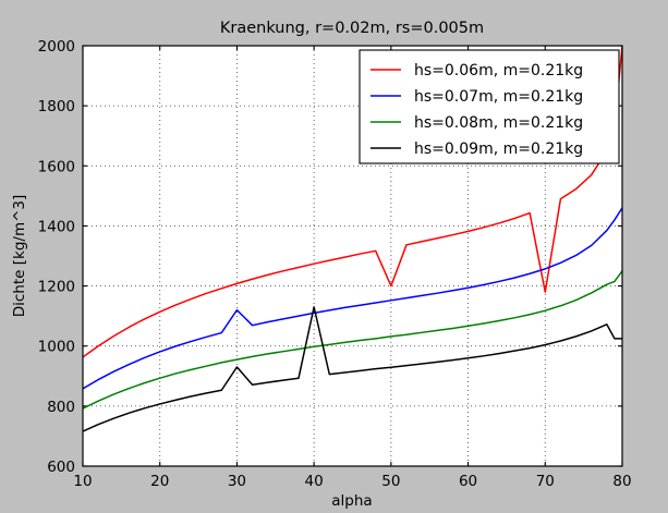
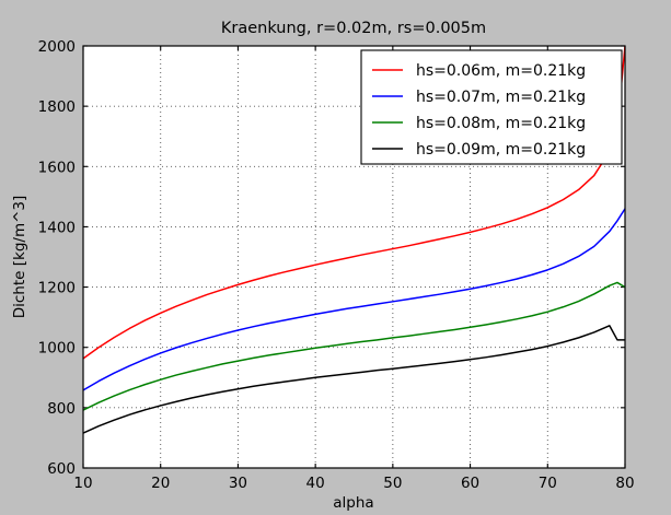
hs=0.07m, m=0.21kg/30: 1120 -> 1060
hs=0.09m, m=0.21kg/30: 930 -> 860
hs=0.09m, m=0.21kg/40: 1130 -> 900
hs=0.06m, m=0.21kg/50: 1200 -> 1330
hs=0.06m, m=0.21kg/70: 1180 -> 1460
hs=0.08m, m=0.21kg/80: 1250 -> 1200
